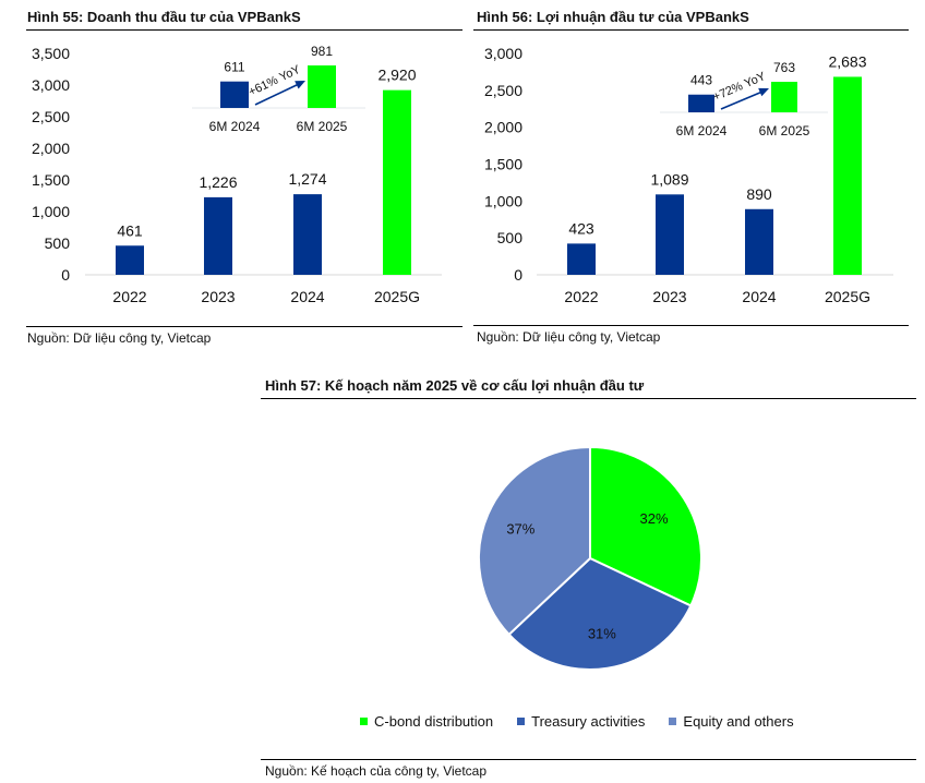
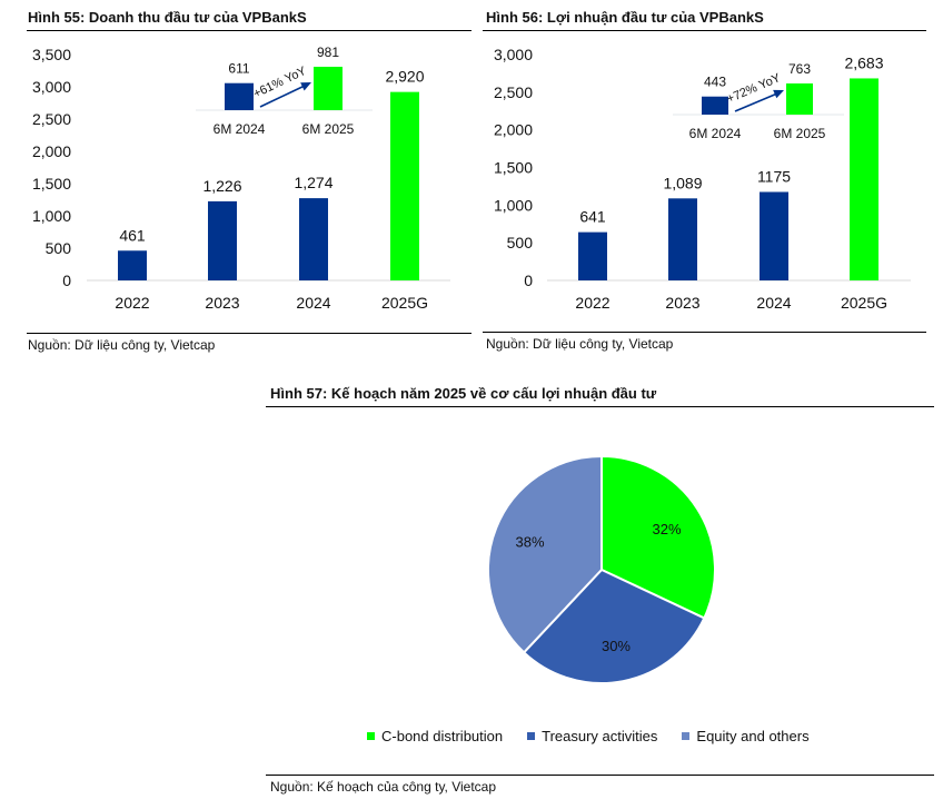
Hình 56: Lợi nhuận đầu tư của VPBankS/2022: 423 -> 641
Hình 56: Lợi nhuận đầu tư của VPBankS/2024: 890 -> 1175
Hình 57: Kế hoạch năm 2025 về cơ cấu lợi nhuận đầu tư/Treasury activities: 31% -> 30%
Hình 57: Kế hoạch năm 2025 về cơ cấu lợi nhuận đầu tư/Equity and others: 37% -> 38%
